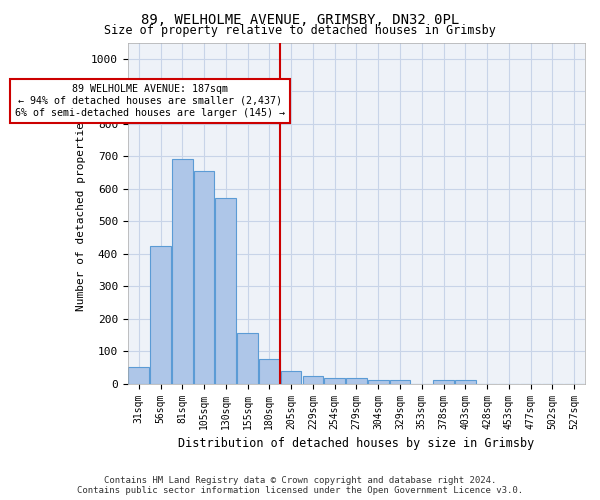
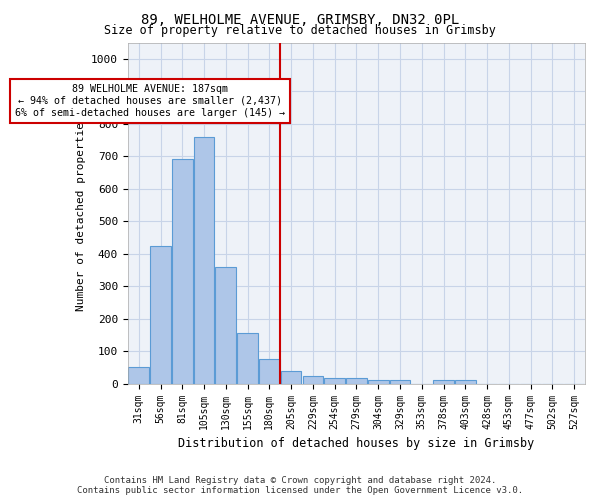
105sqm: 655 -> 760
130sqm: 570 -> 360
